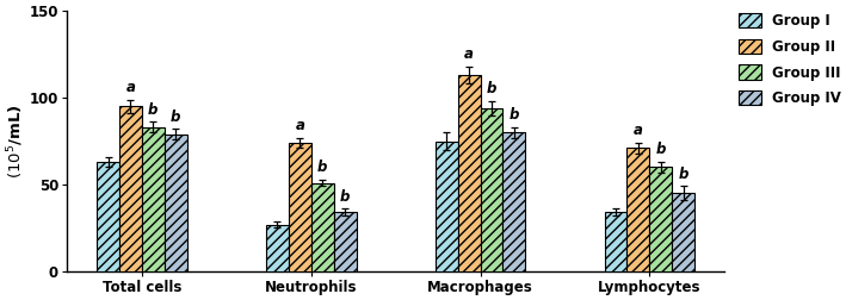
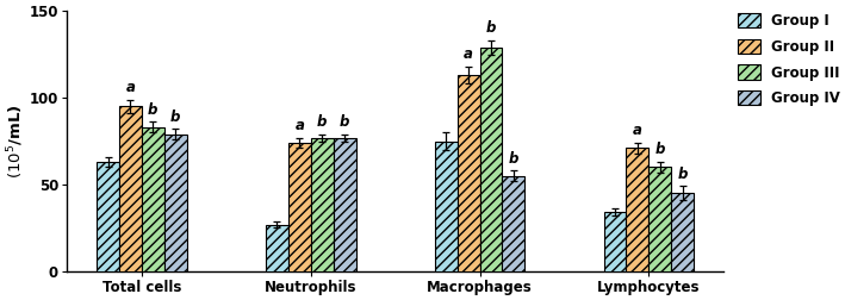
Group III/Neutrophils: 51 -> 77
Group IV/Neutrophils: 34 -> 77
Group III/Macrophages: 94 -> 129
Group IV/Macrophages: 80 -> 55
